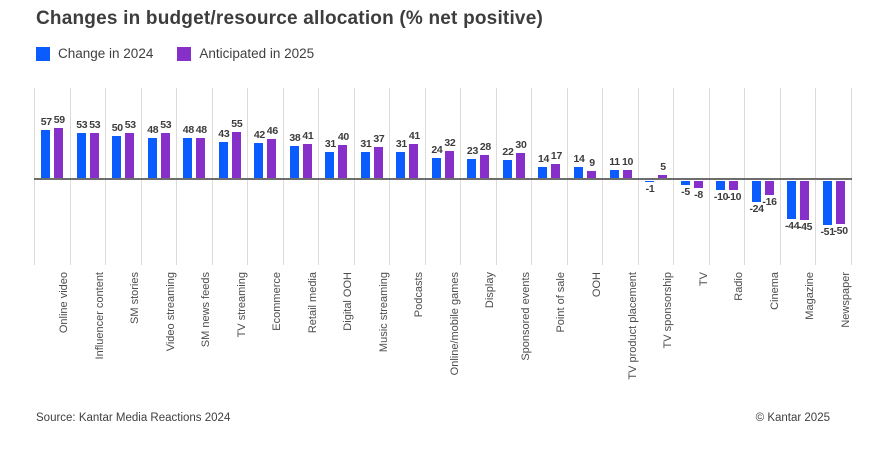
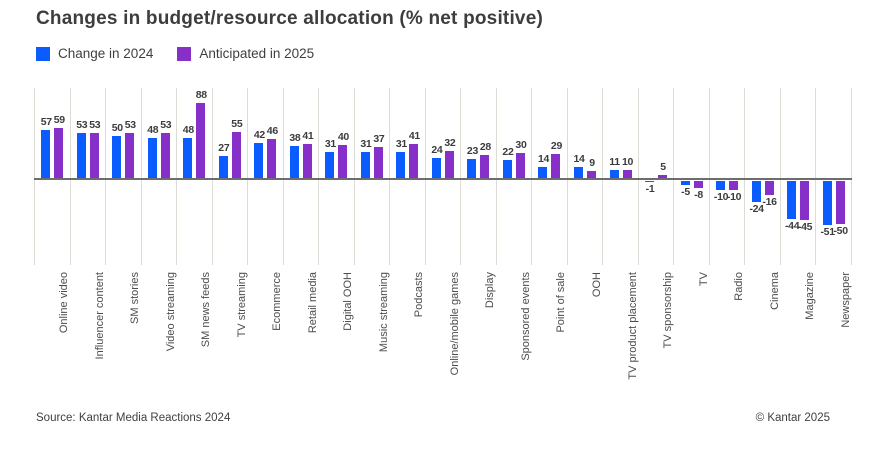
Anticipated in 2025/SM news feeds: 48 -> 88
Change in 2024/TV streaming: 43 -> 27
Anticipated in 2025/Point of sale: 17 -> 29
